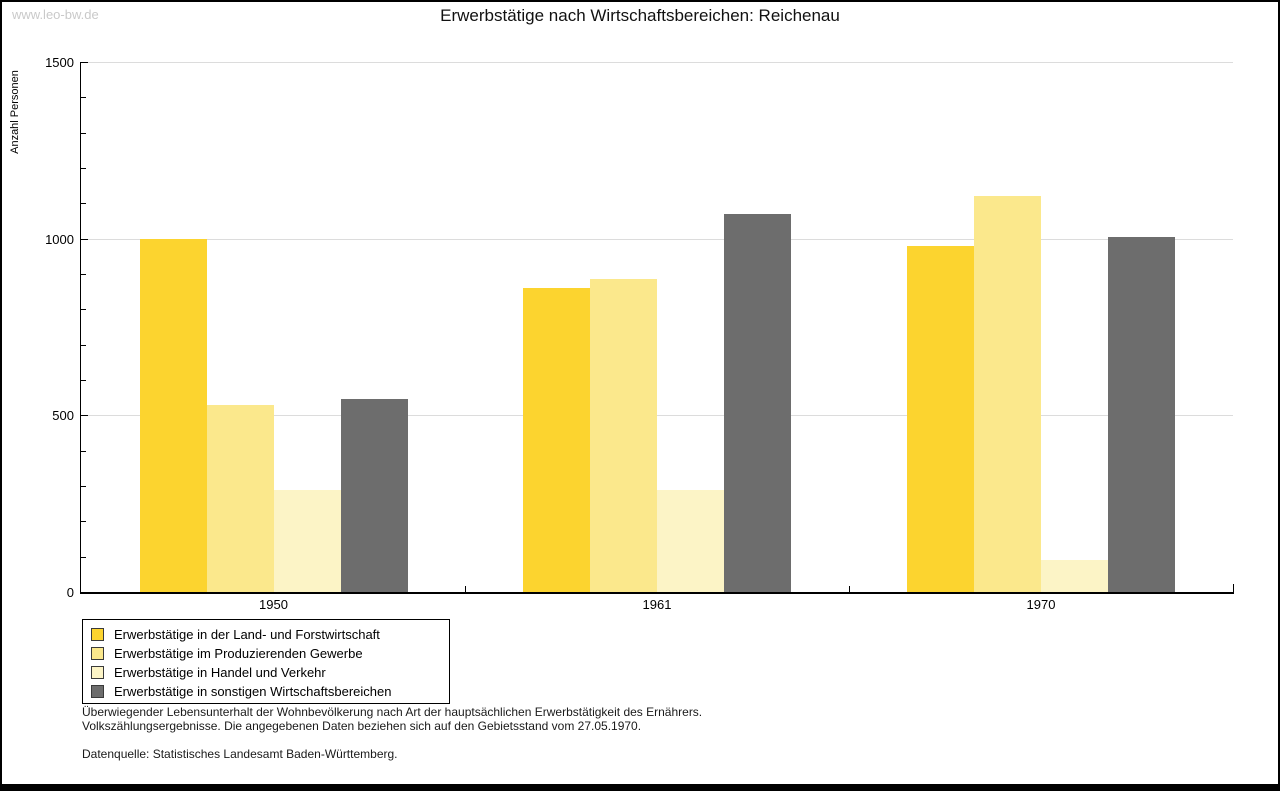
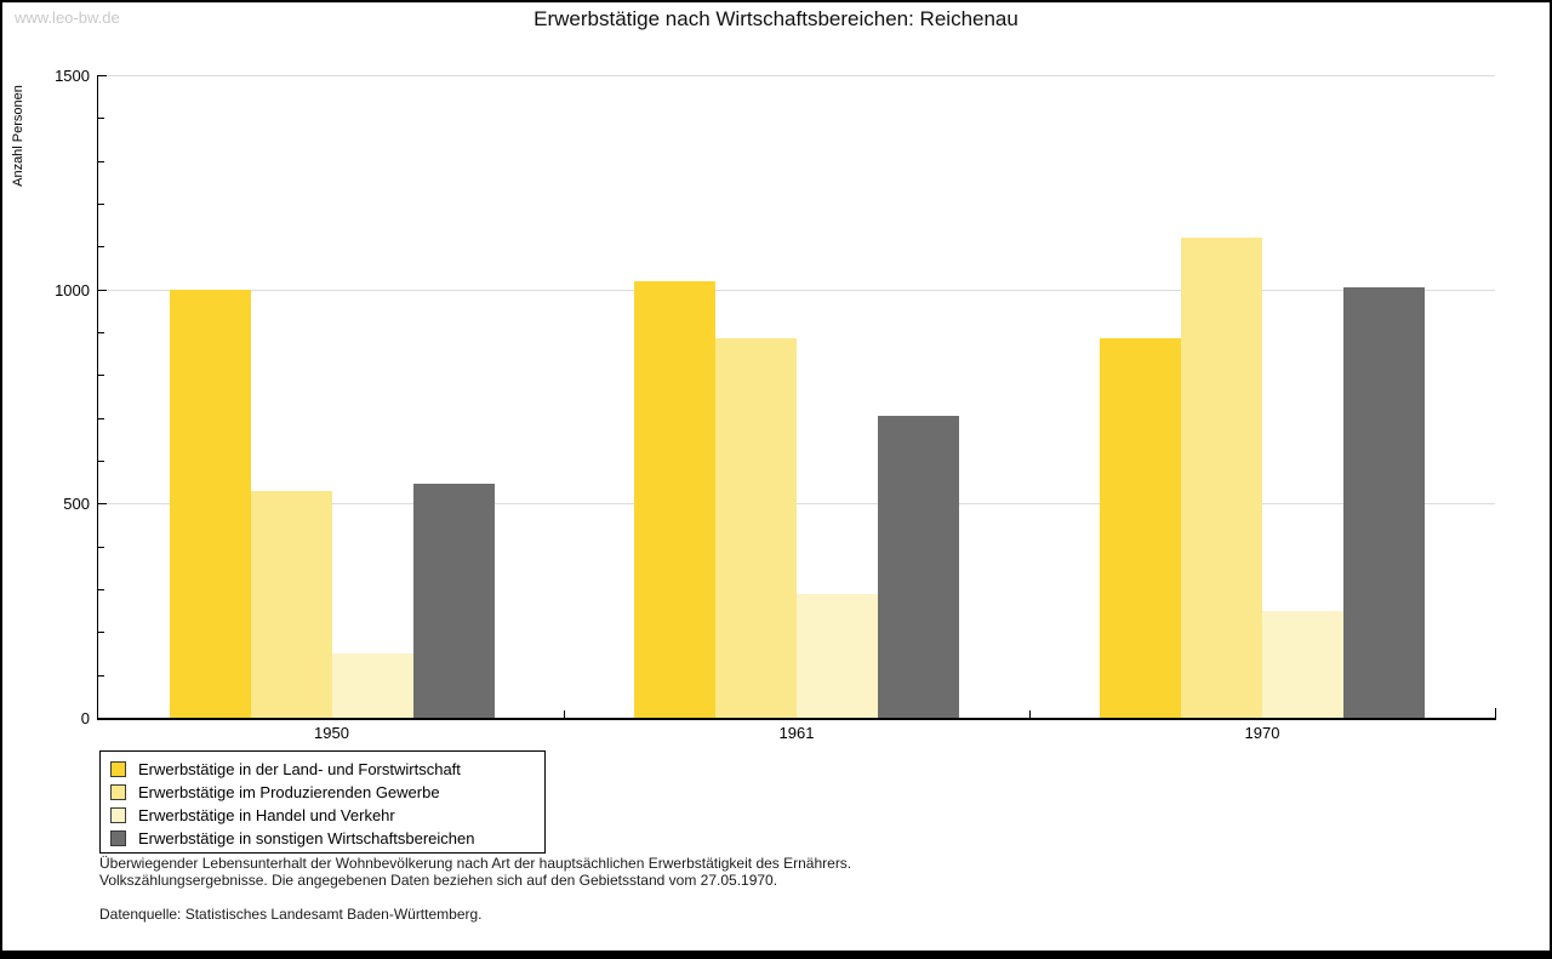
Erwerbstätige in Handel und Verkehr/1950: 290 -> 150
Erwerbstätige in der Land- und Forstwirtschaft/1961: 860 -> 1020
Erwerbstätige in sonstigen Wirtschaftsbereichen/1961: 1070 -> 700
Erwerbstätige in der Land- und Forstwirtschaft/1970: 980 -> 880
Erwerbstätige in Handel und Verkehr/1970: 90 -> 250
